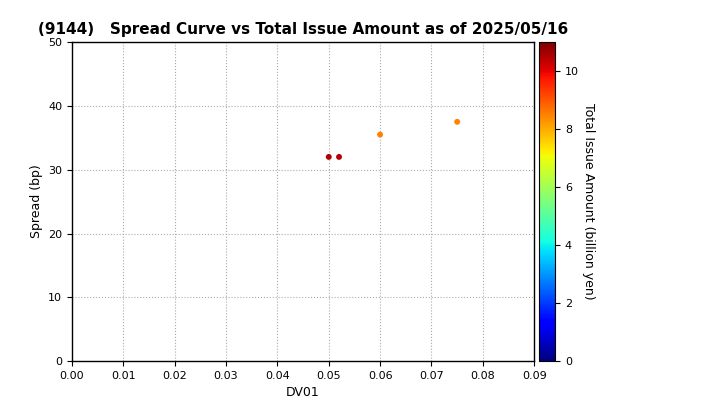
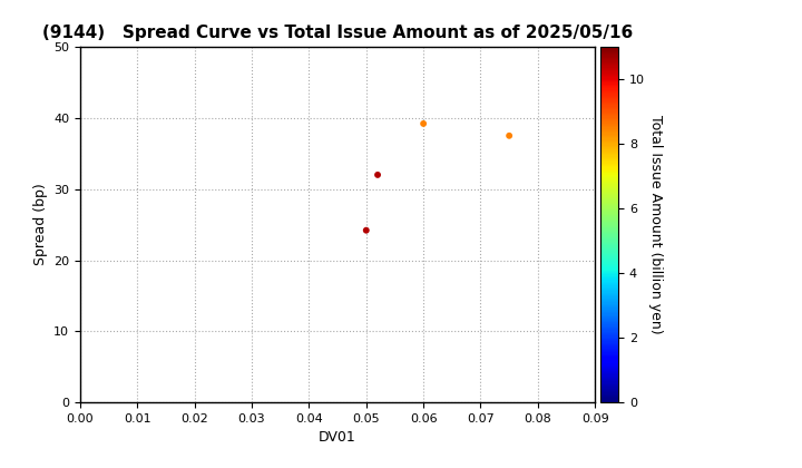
0.05: 32.0 -> 24.2
0.06: 35.5 -> 39.2
